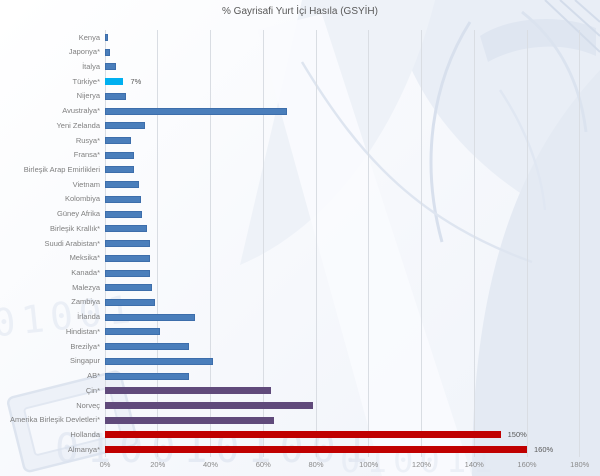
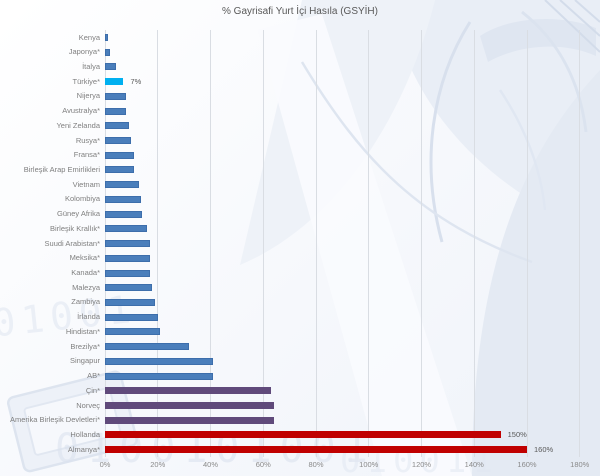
Avustralya*: 69% -> 8%
Yeni Zelanda: 15% -> 9%
İrlanda: 34% -> 20%
AB*: 32% -> 41%
Norveç: 79% -> 64%
